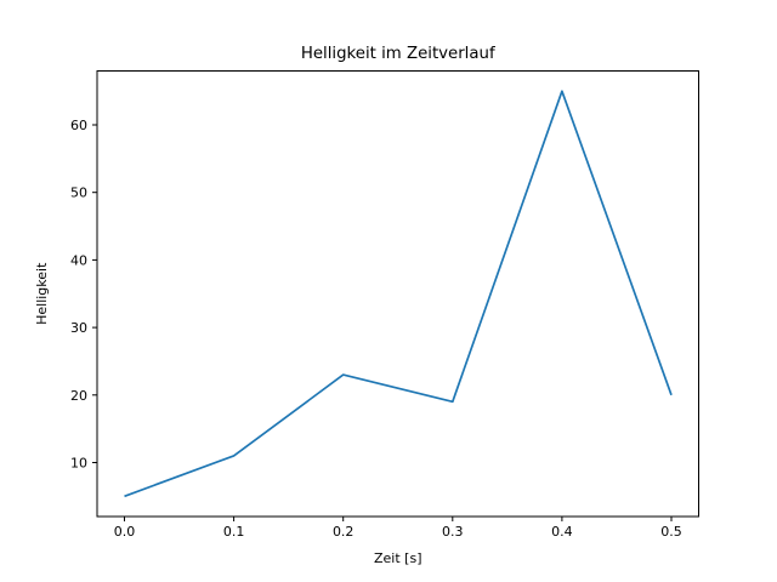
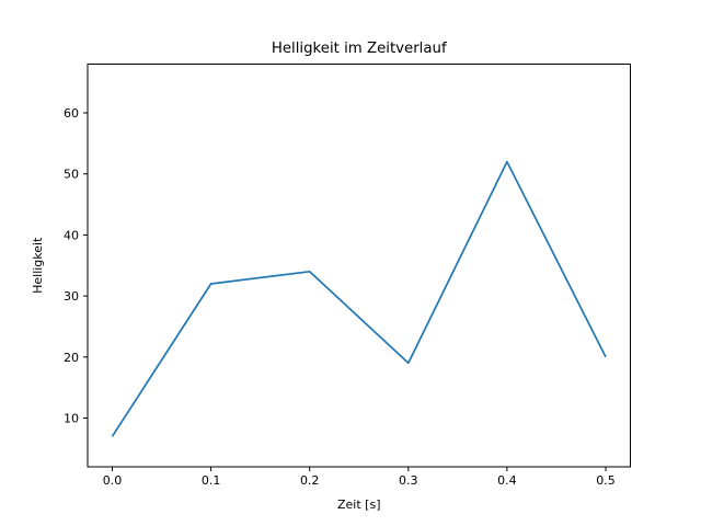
0.0: 5 -> 7
0.1: 11 -> 32
0.2: 23 -> 34
0.4: 65 -> 52
